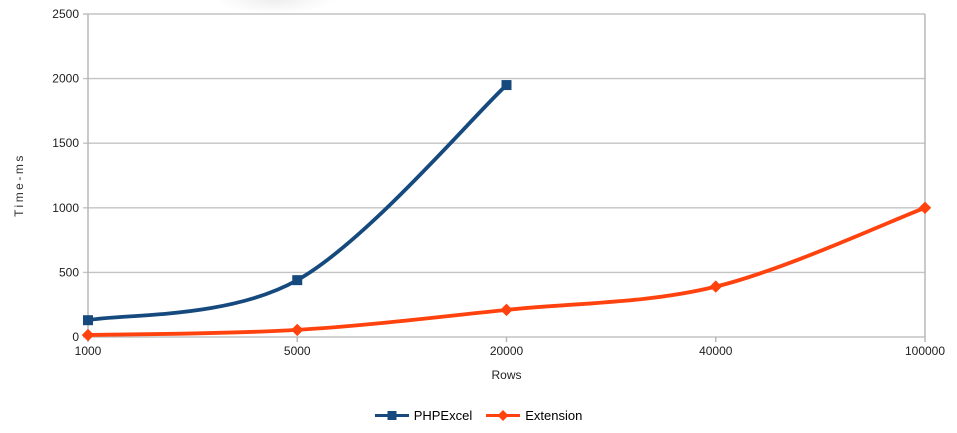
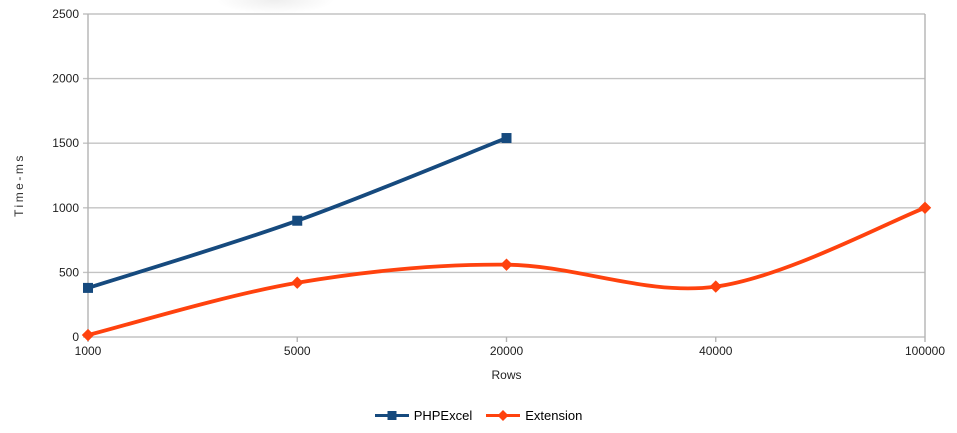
PHPExcel/1000: 130 -> 380
PHPExcel/5000: 440 -> 900
Extension/5000: 60 -> 420
PHPExcel/20000: 1950 -> 1540
Extension/20000: 210 -> 560
